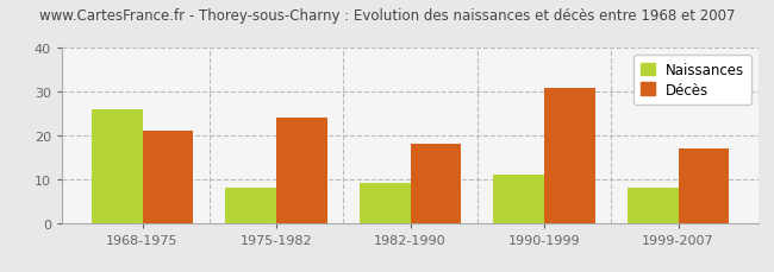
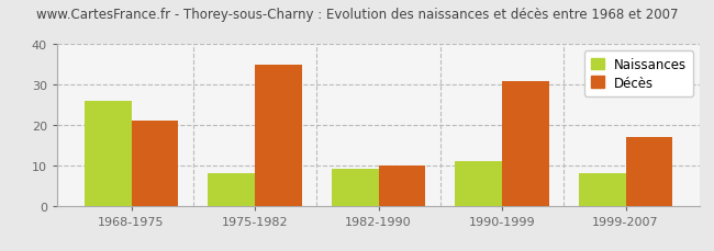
Décès/1975-1982: 24 -> 35
Décès/1982-1990: 18 -> 10
